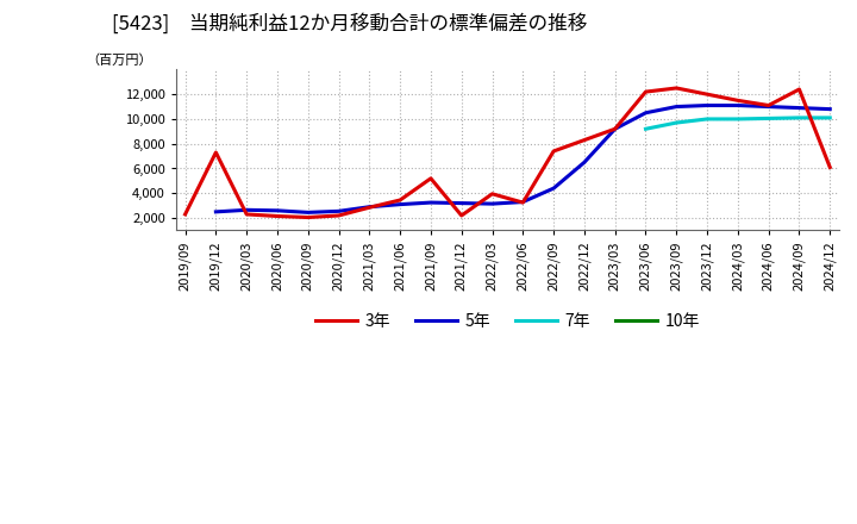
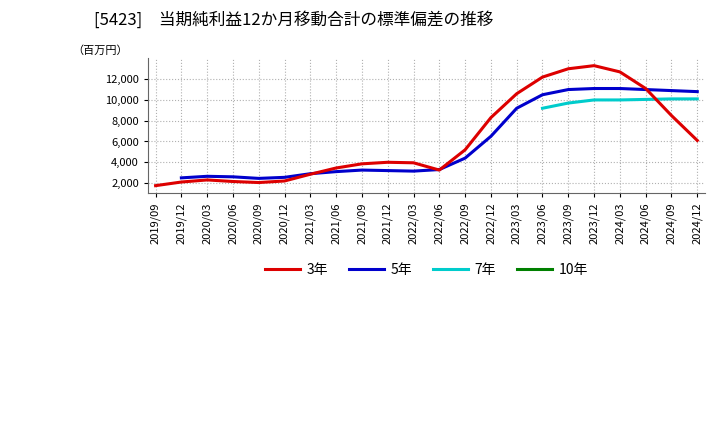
3年/2019/09: 2,300 -> 1,800
3年/2019/12: 7,300 -> 2,100
3年/2021/09: 5,200 -> 3,800
3年/2021/12: 2,200 -> 4,000
3年/2022/09: 7,400 -> 5,200
3年/2023/03: 9,200 -> 10,600
3年/2023/09: 12,500 -> 13,000
3年/2023/12: 12,000 -> 13,300
3年/2024/03: 11,500 -> 12,700
3年/2024/09: 12,400 -> 8,500
